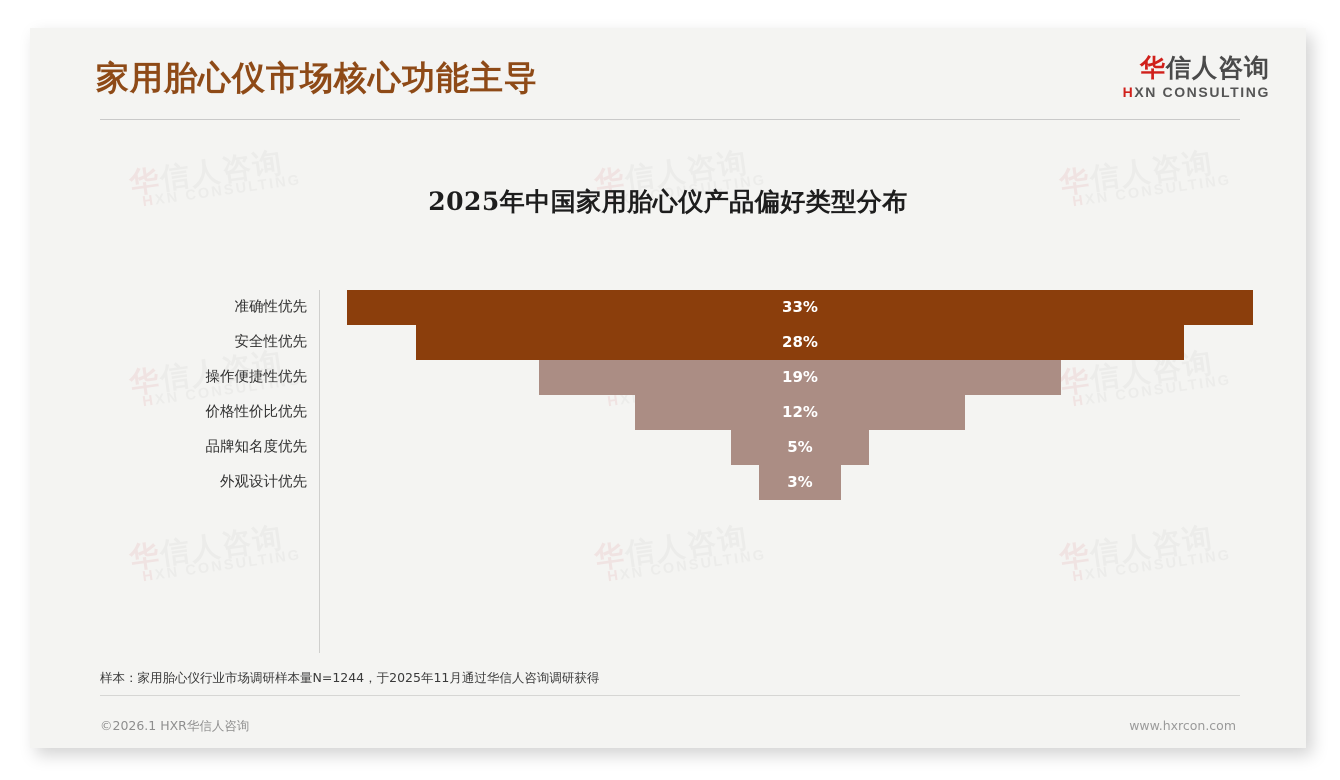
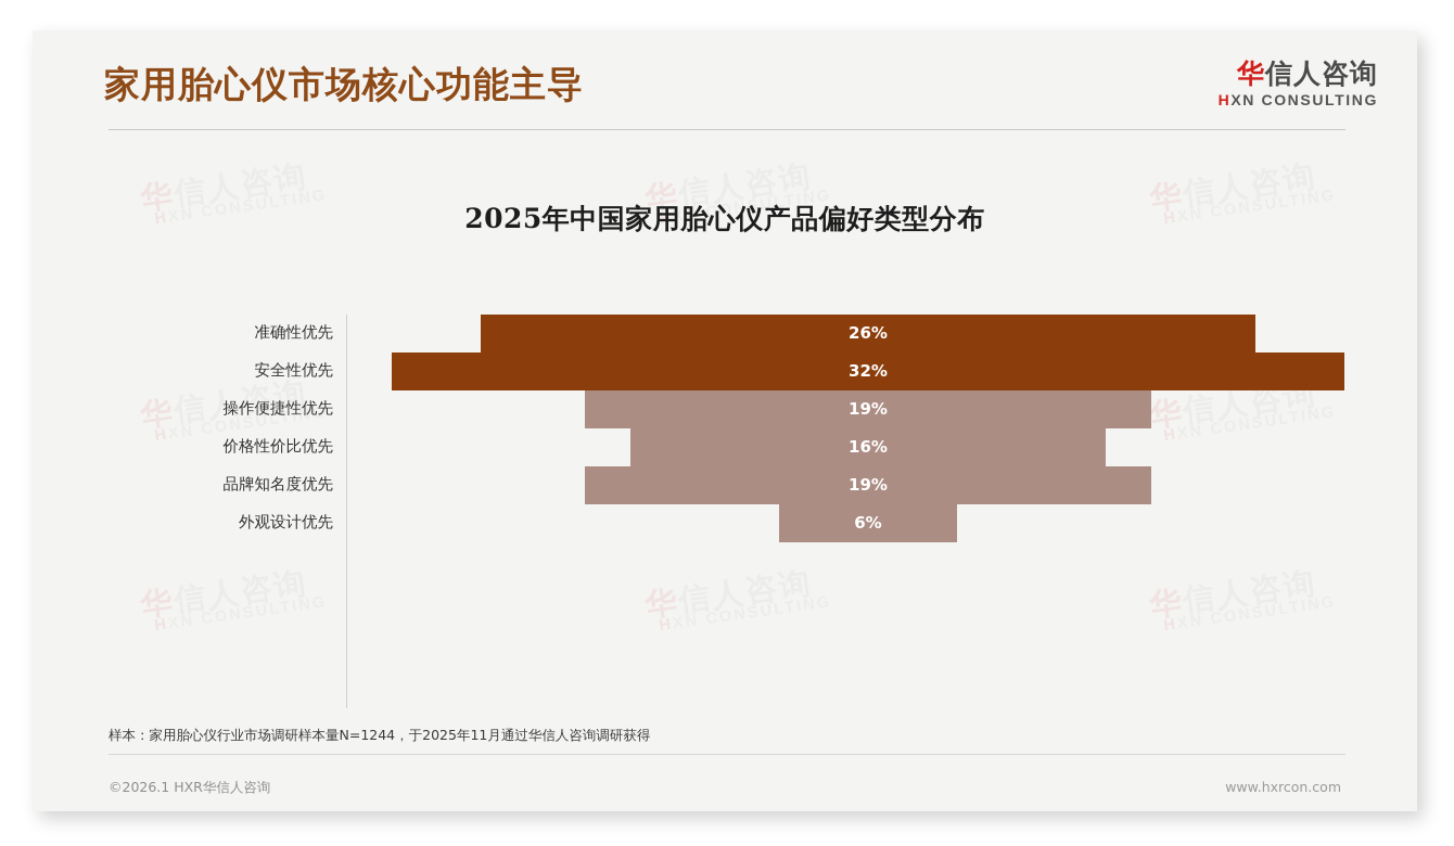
准确性优先: 33% -> 26%
安全性优先: 28% -> 32%
价格性价比优先: 12% -> 16%
品牌知名度优先: 5% -> 19%
外观设计优先: 3% -> 6%
